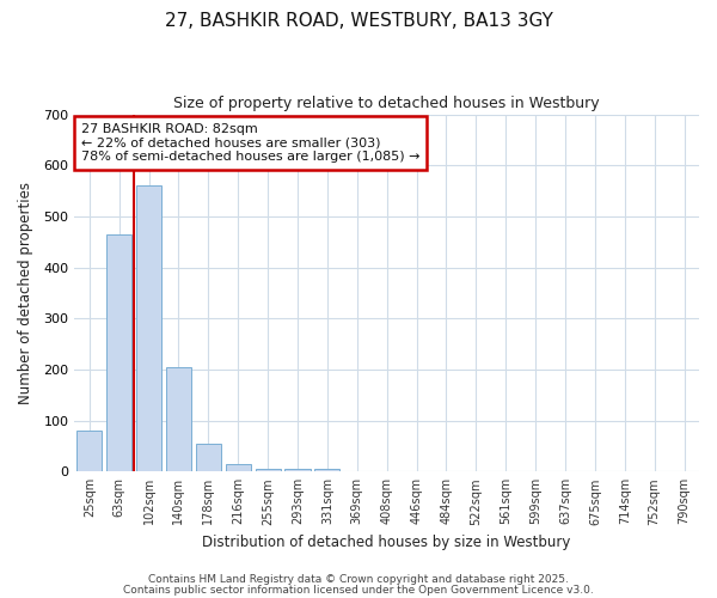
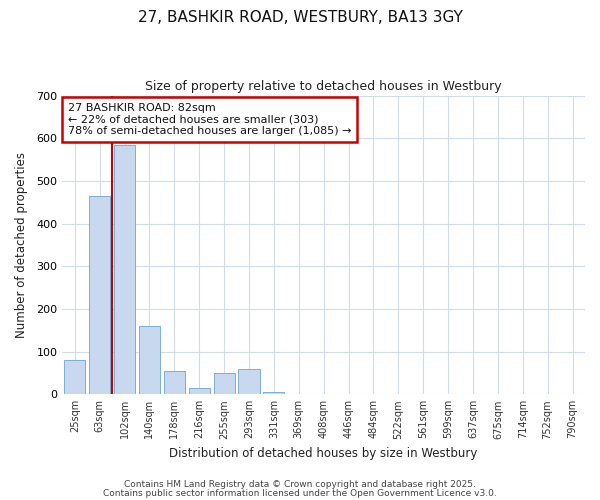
102sqm: 560 -> 585
140sqm: 205 -> 160
255sqm: 5 -> 50
293sqm: 5 -> 60
